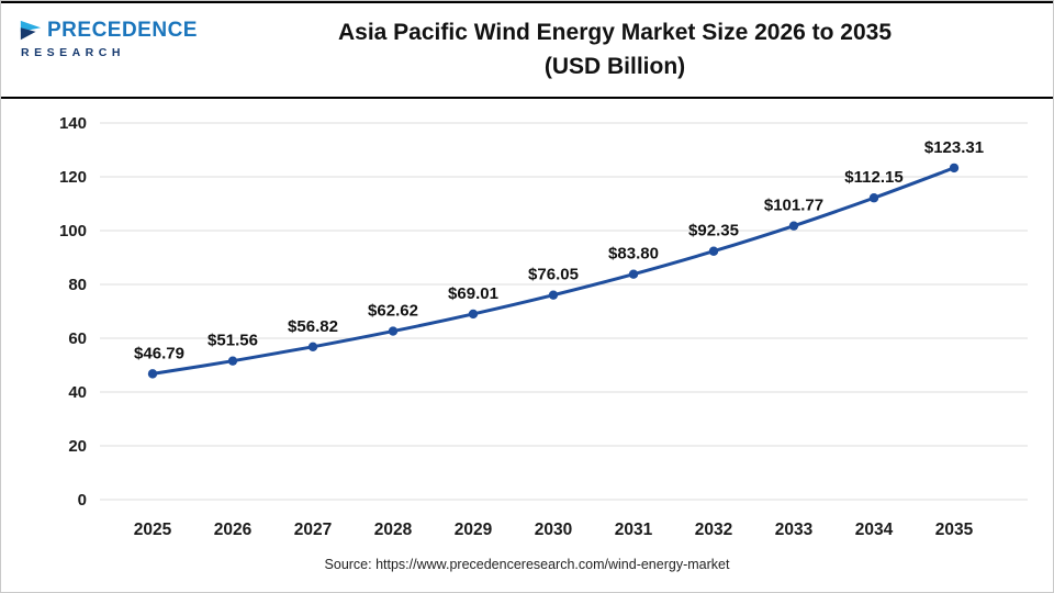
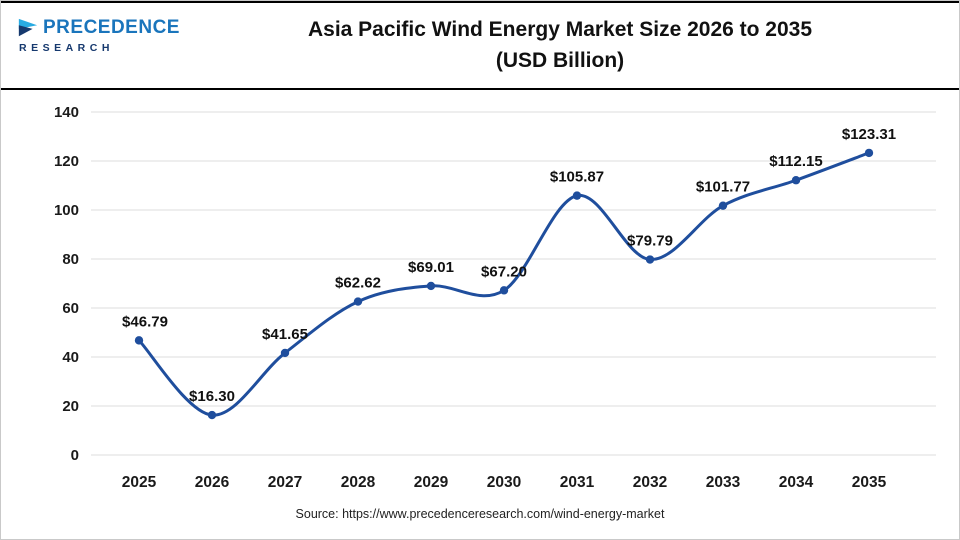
2026: $51.56 -> $16.30
2027: $56.82 -> $41.65
2030: $76.05 -> $67.20
2031: $83.80 -> $105.87
2032: $92.35 -> $79.79
